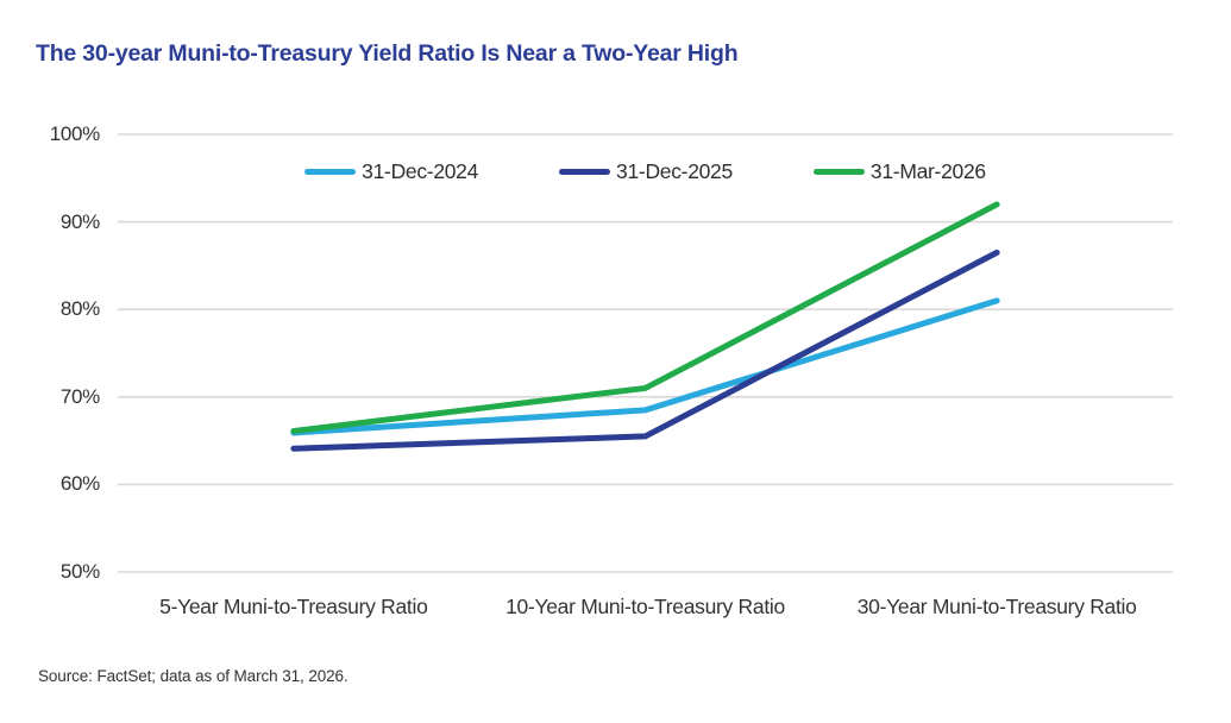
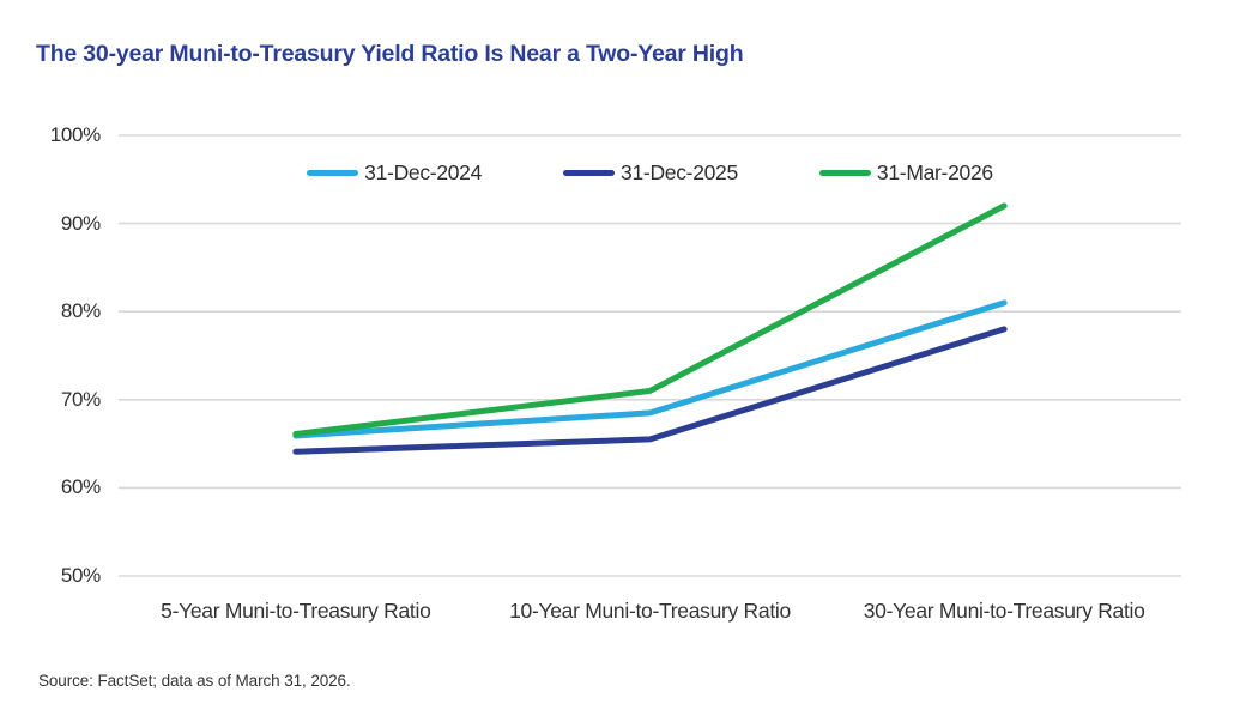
31-Dec-2025/30-Year Muni-to-Treasury Ratio: 86% -> 78%
